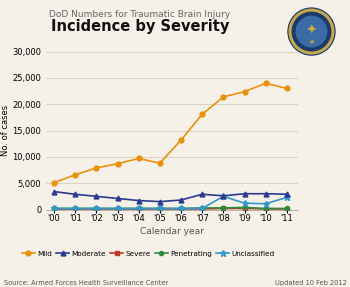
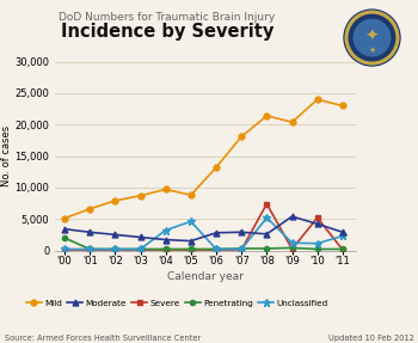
Penetrating/'00: 200 -> 2,000
Unclassified/'04: 200 -> 3,200
Unclassified/'05: 200 -> 4,600
Moderate/'06: 1,800 -> 2,800
Severe/'08: 200 -> 7,400
Unclassified/'08: 2,500 -> 5,200
Mild/'09: 22,400 -> 20,400
Moderate/'09: 3,000 -> 5,400
Moderate/'10: 3,000 -> 4,200
Severe/'10: 100 -> 5,200
